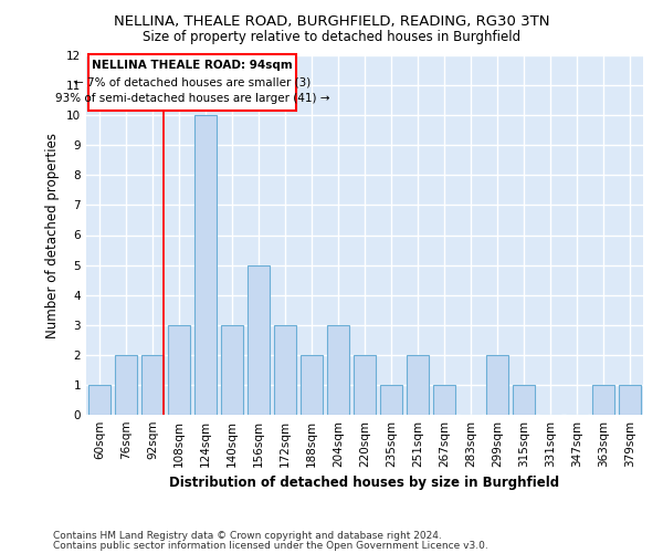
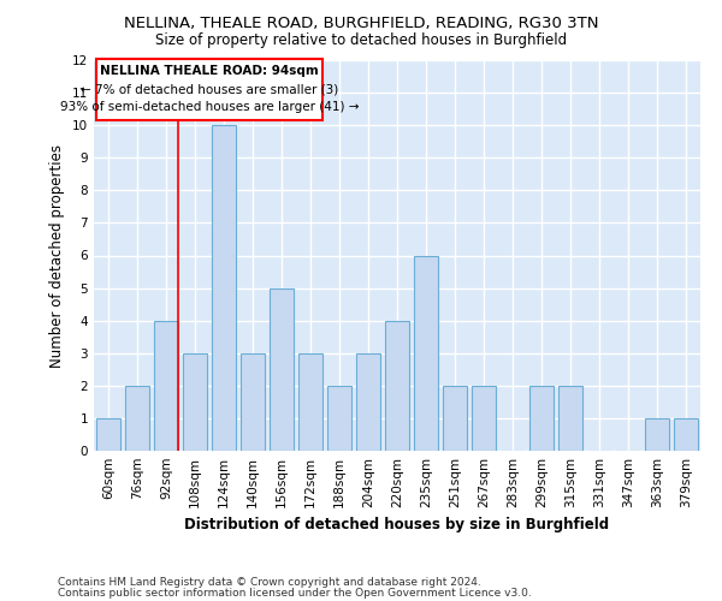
92sqm: 2 -> 4
220sqm: 2 -> 4
235sqm: 1 -> 6
267sqm: 1 -> 2
315sqm: 1 -> 2
